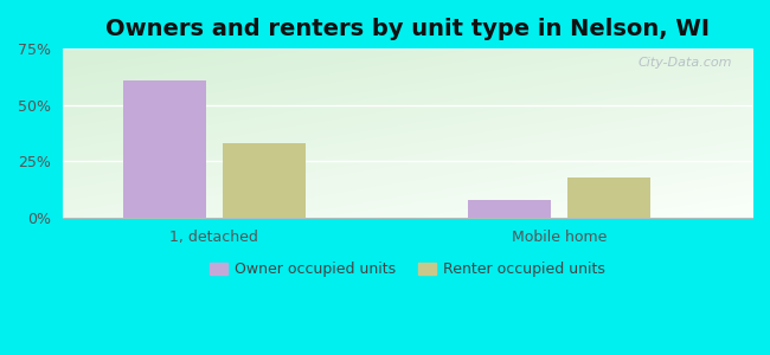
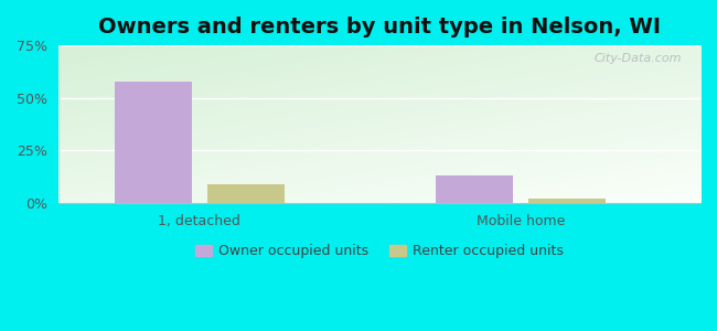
Owner occupied units/1, detached: 61% -> 58%
Renter occupied units/1, detached: 33% -> 9%
Owner occupied units/Mobile home: 8% -> 13%
Renter occupied units/Mobile home: 18% -> 2%
